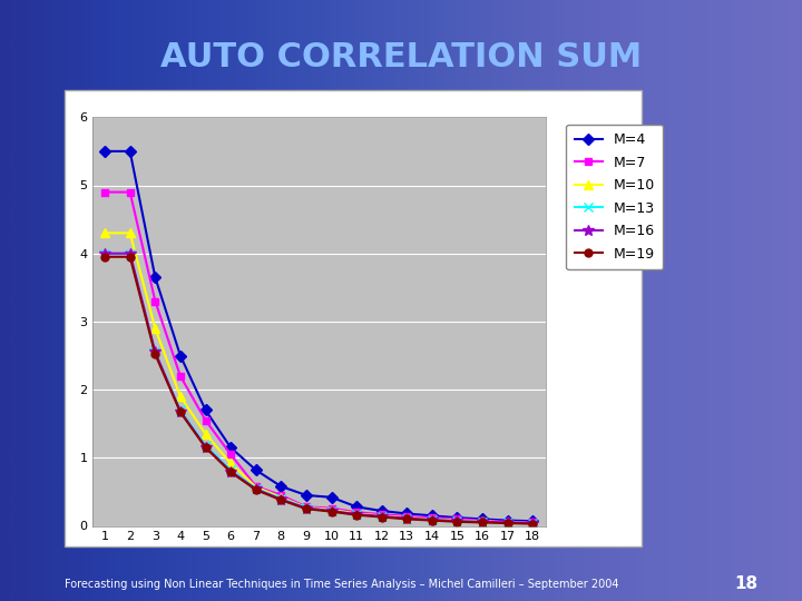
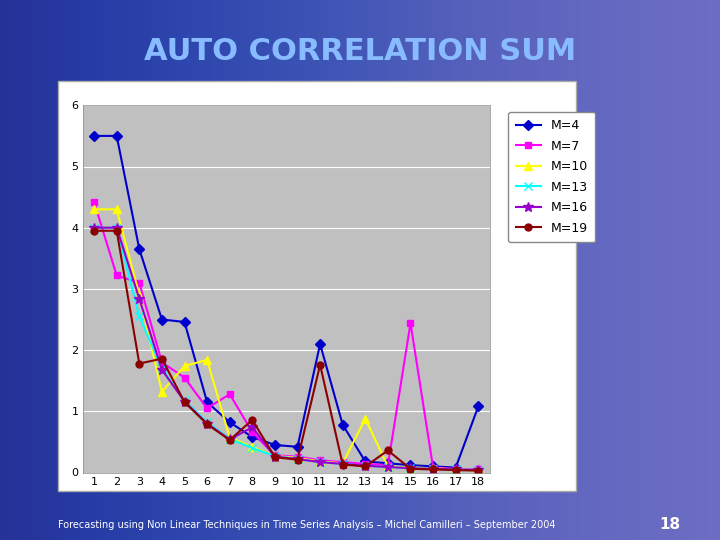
M=7/1: 4.90 -> 4.42
M=7/2: 4.90 -> 3.22
M=7/3: 3.30 -> 3.10
M=16/3: 2.55 -> 2.84
M=19/3: 2.52 -> 1.78
M=7/4: 2.20 -> 1.80
M=10/4: 1.90 -> 1.32
M=19/4: 1.67 -> 1.86
M=4/5: 1.70 -> 2.46
M=10/5: 1.35 -> 1.74
M=10/6: 0.92 -> 1.84
M=7/7: 0.58 -> 1.28
M=7/8: 0.45 -> 0.66
M=16/8: 0.39 -> 0.74
M=19/8: 0.38 -> 0.86
M=4/11: 0.28 -> 2.10
M=19/11: 0.16 -> 1.76
M=4/12: 0.22 -> 0.78
M=10/13: 0.12 -> 0.88
M=19/14: 0.08 -> 0.36
M=7/15: 0.10 -> 2.44
M=4/18: 0.07 -> 1.08
